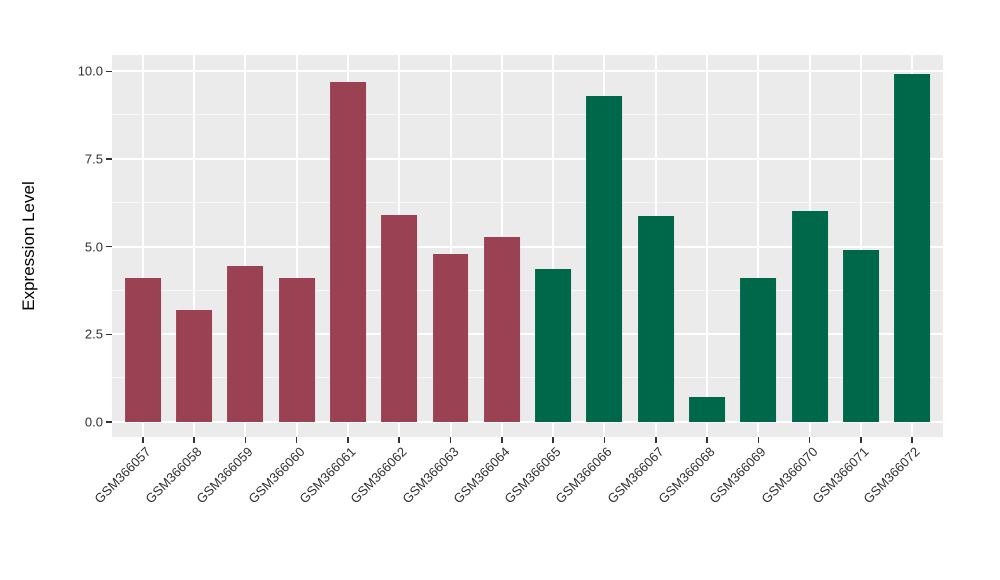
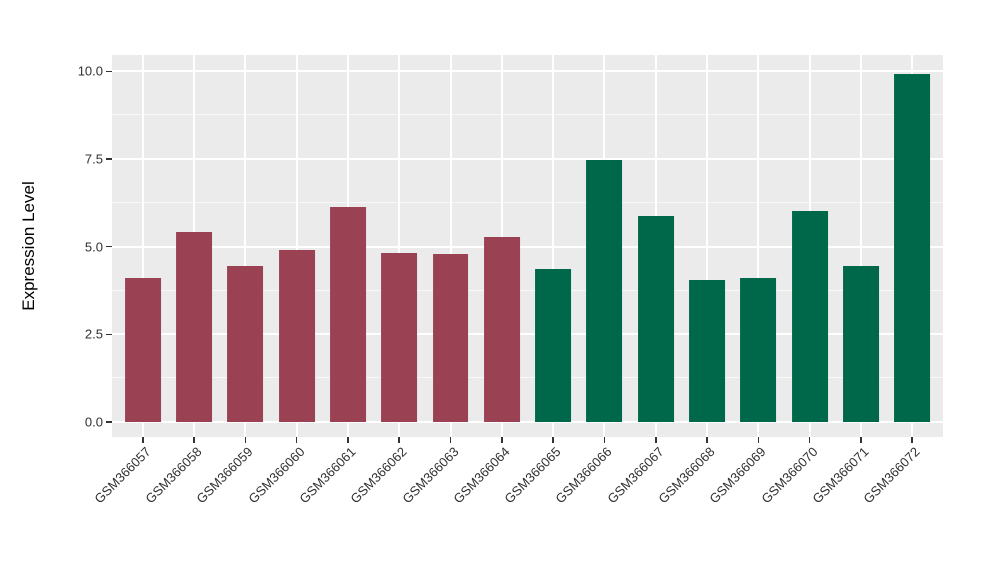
GSM366058: 3.2 -> 5.4
GSM366060: 4.1 -> 4.9
GSM366061: 9.7 -> 6.1
GSM366062: 5.9 -> 4.8
GSM366066: 9.3 -> 7.5
GSM366068: 0.7 -> 4.0
GSM366071: 4.9 -> 4.4
